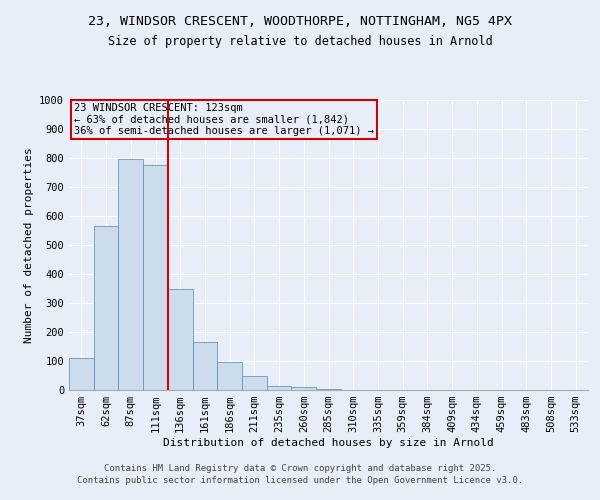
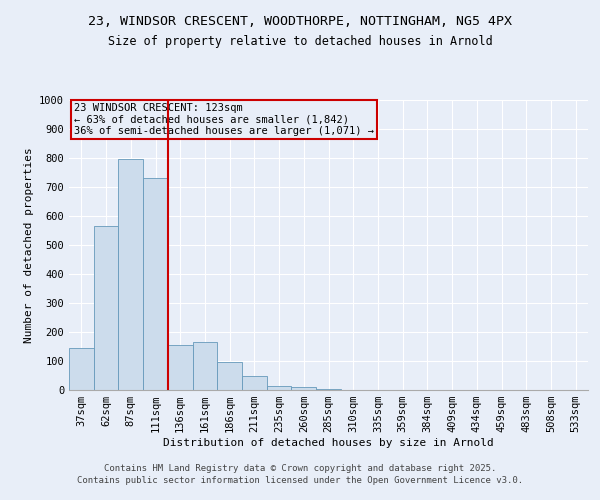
37sqm: 112 -> 145
111sqm: 775 -> 730
136sqm: 350 -> 155
